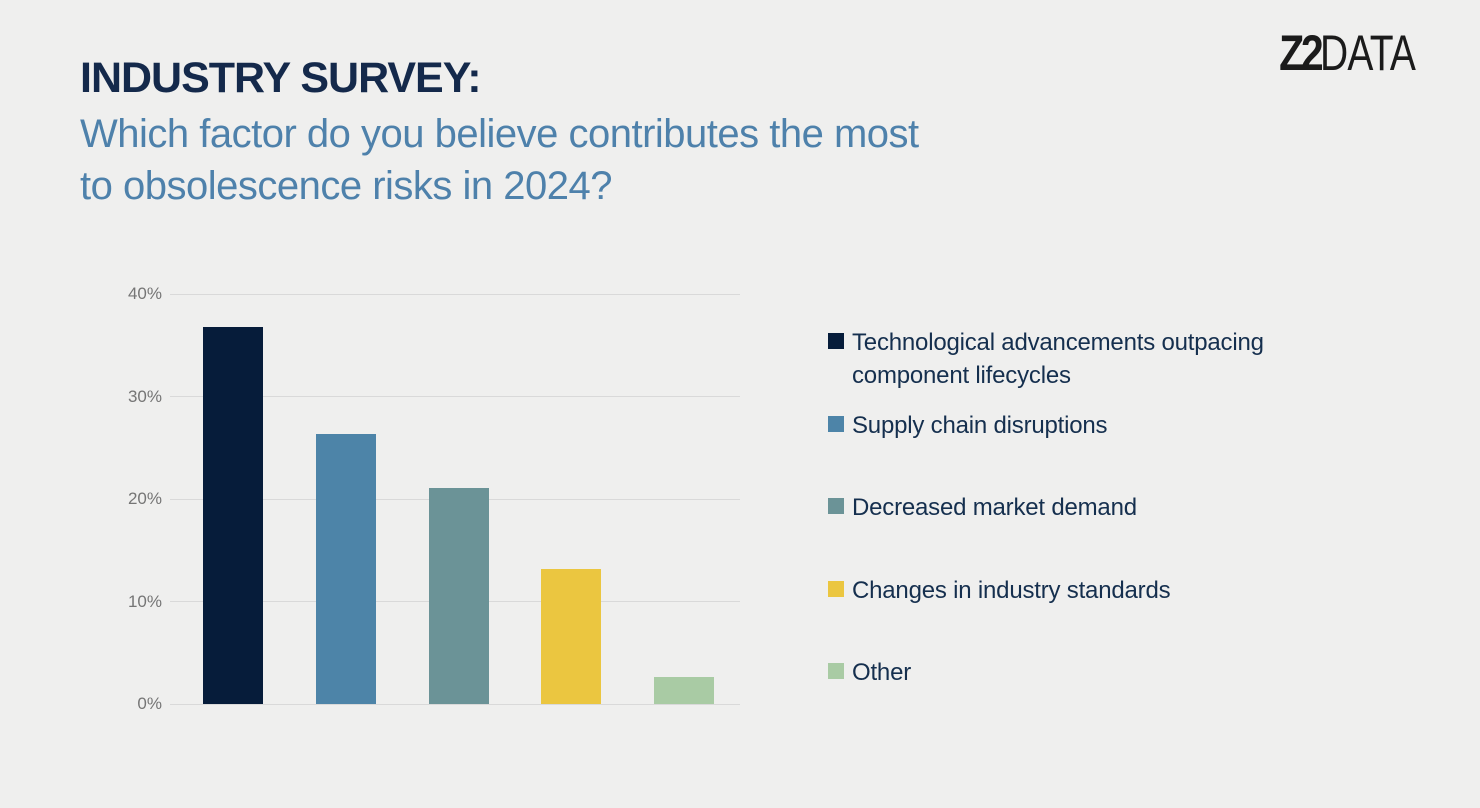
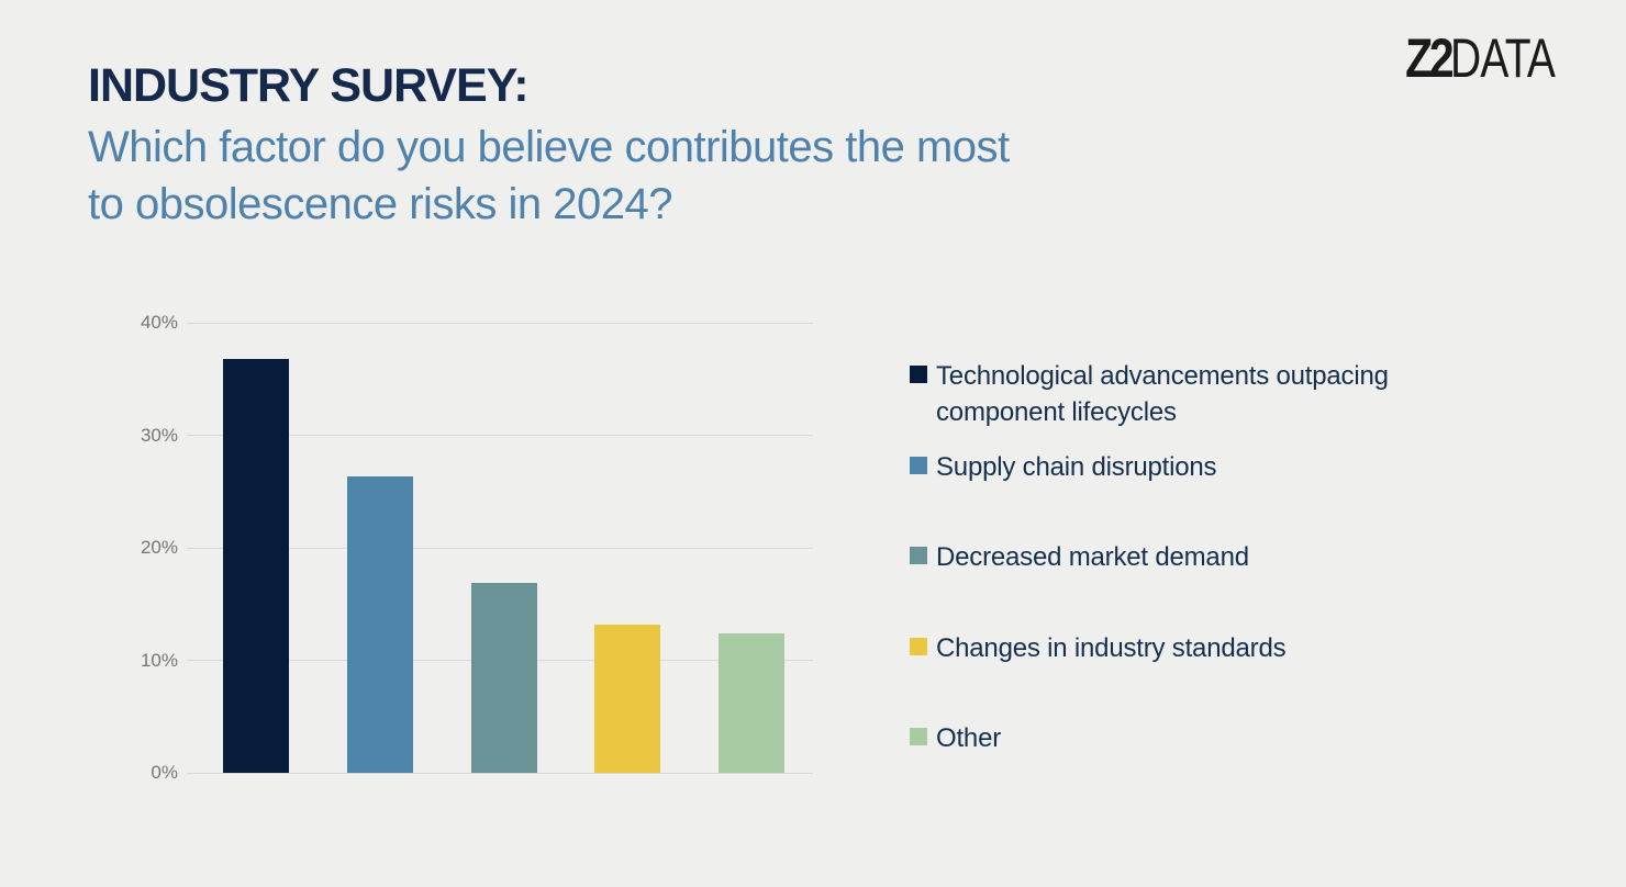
Decreased market demand: 21.1% -> 16.9%
Other: 2.6% -> 12.4%
